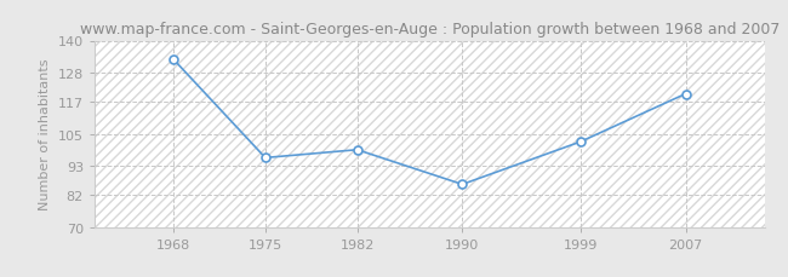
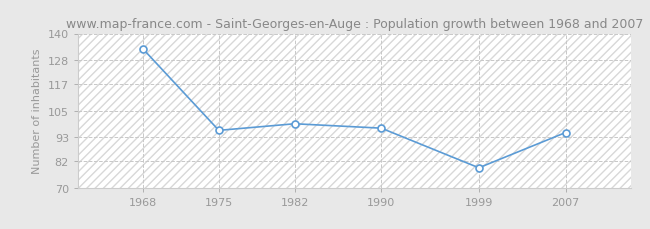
1990: 86 -> 97
1999: 102 -> 79
2007: 120 -> 95
